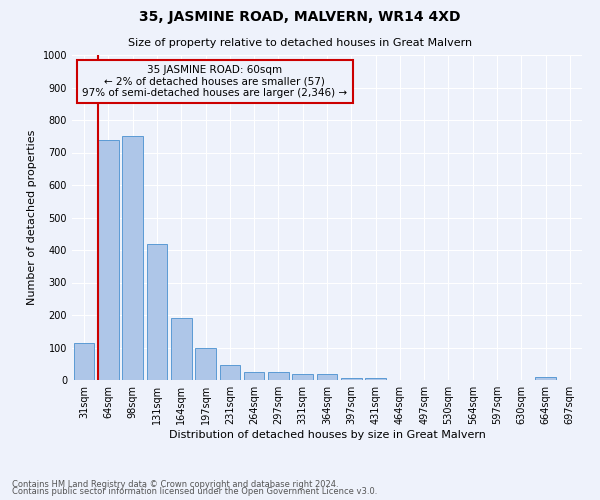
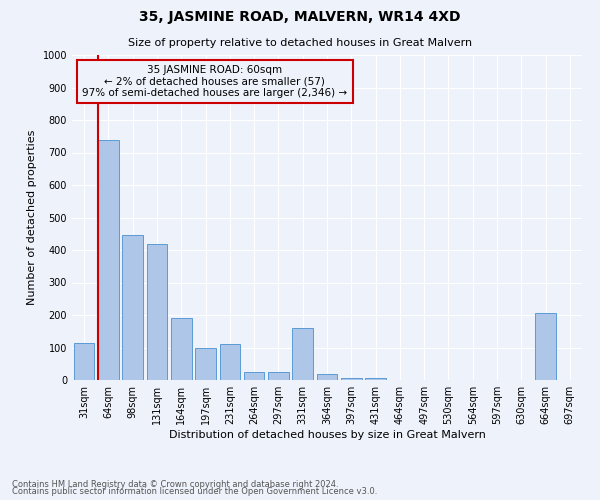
98sqm: 750 -> 445
231sqm: 45 -> 110
331sqm: 18 -> 160
664sqm: 8 -> 205
